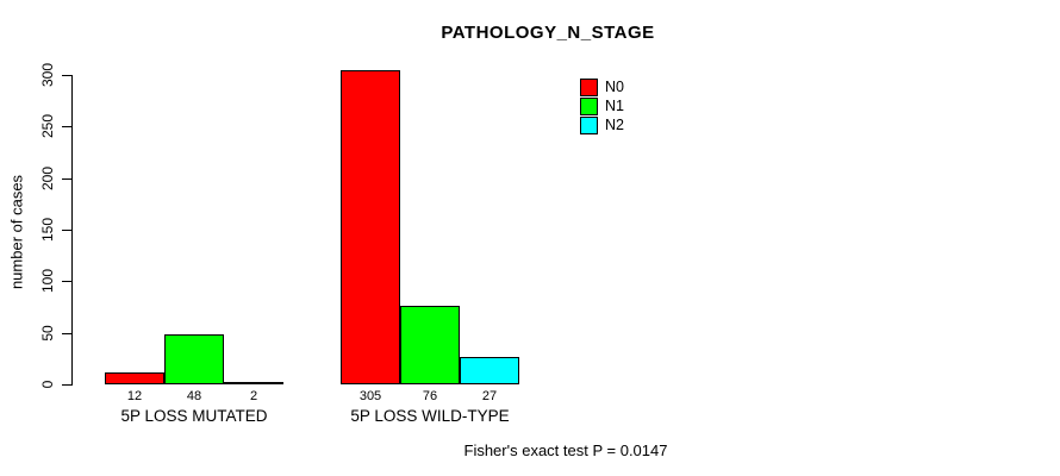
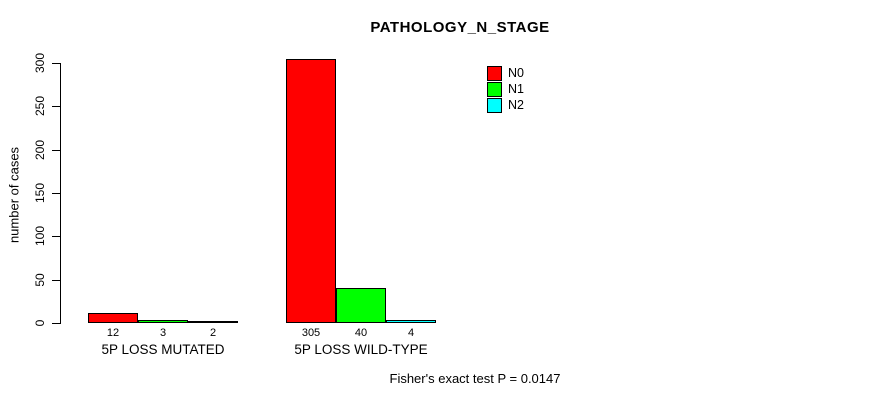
N1/5P LOSS MUTATED: 48 -> 3
N1/5P LOSS WILD-TYPE: 76 -> 40
N2/5P LOSS WILD-TYPE: 27 -> 4
